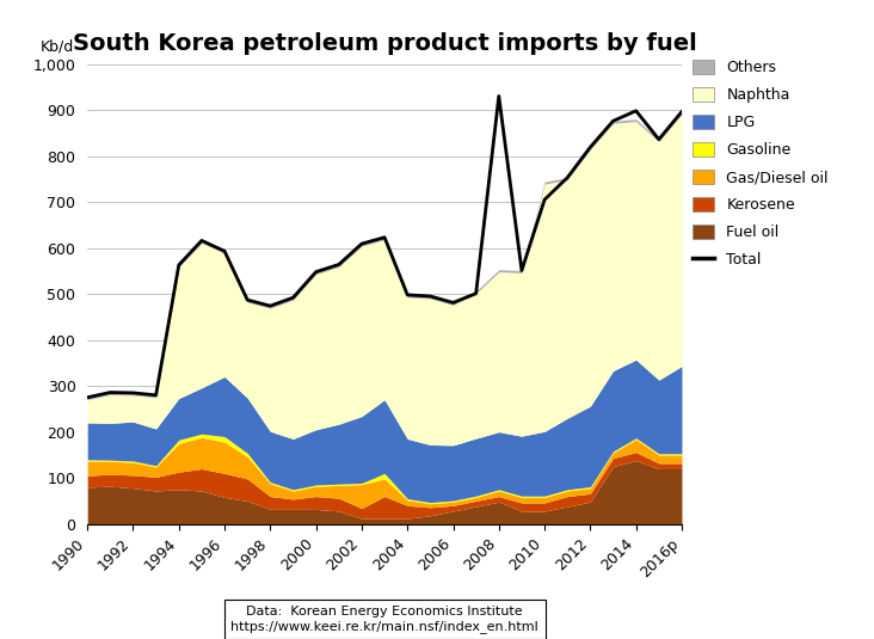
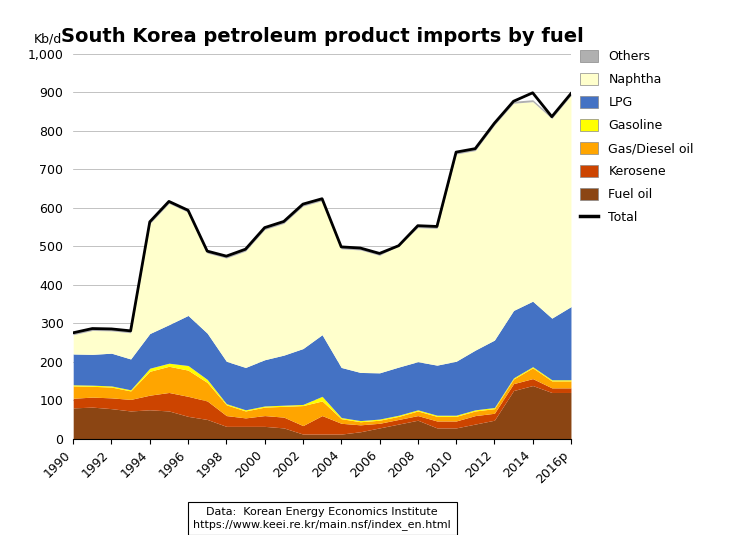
Total/2008: 930 -> 553
Total/2010: 705 -> 744
